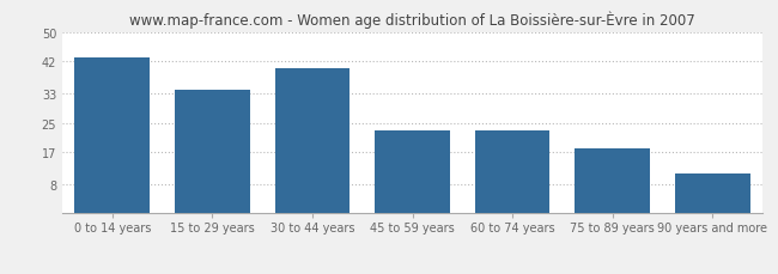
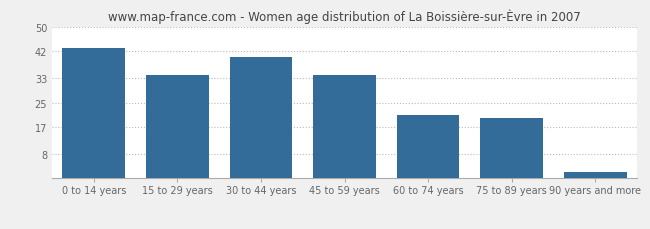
45 to 59 years: 23 -> 34
60 to 74 years: 23 -> 21
75 to 89 years: 18 -> 20
90 years and more: 11 -> 2
